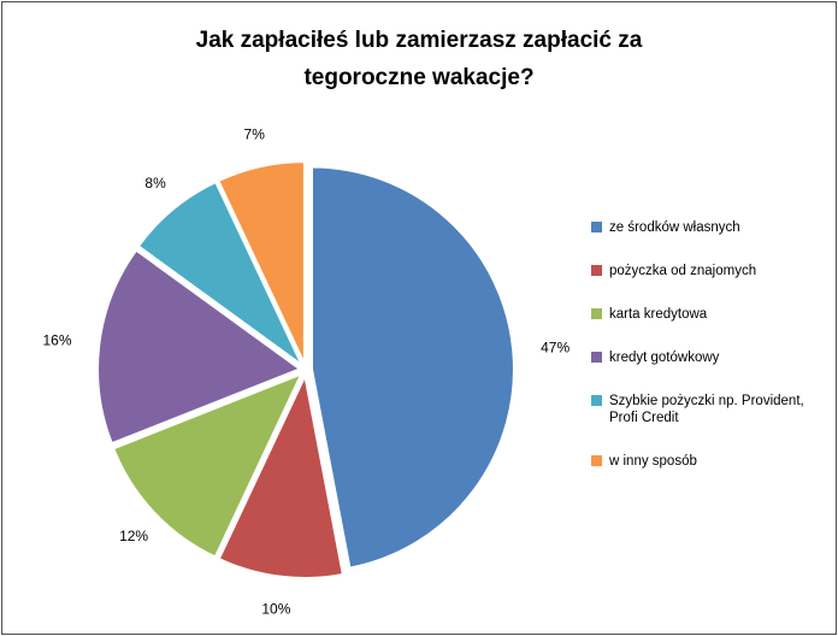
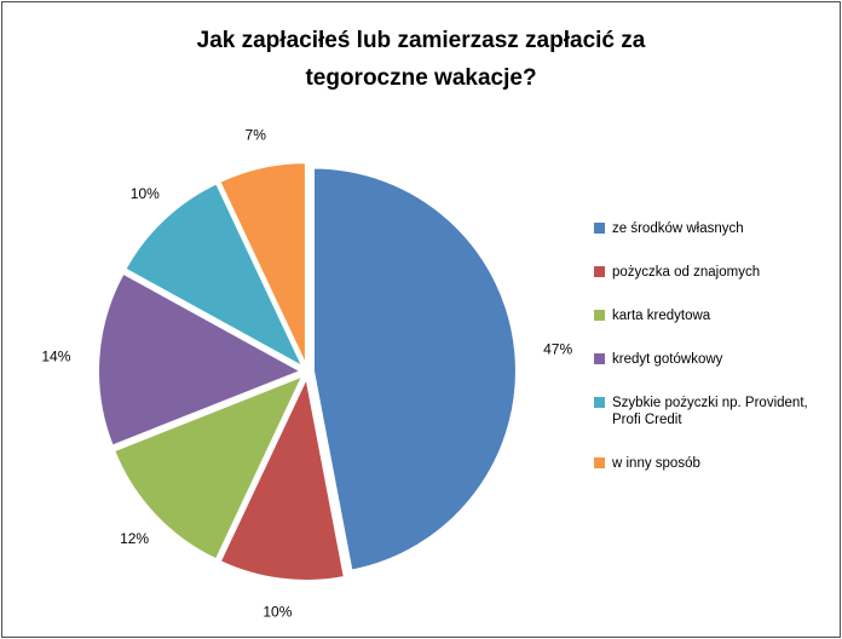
kredyt gotówkowy: 16% -> 14%
Szybkie pożyczki np. Provident, Profi Credit: 8% -> 10%
